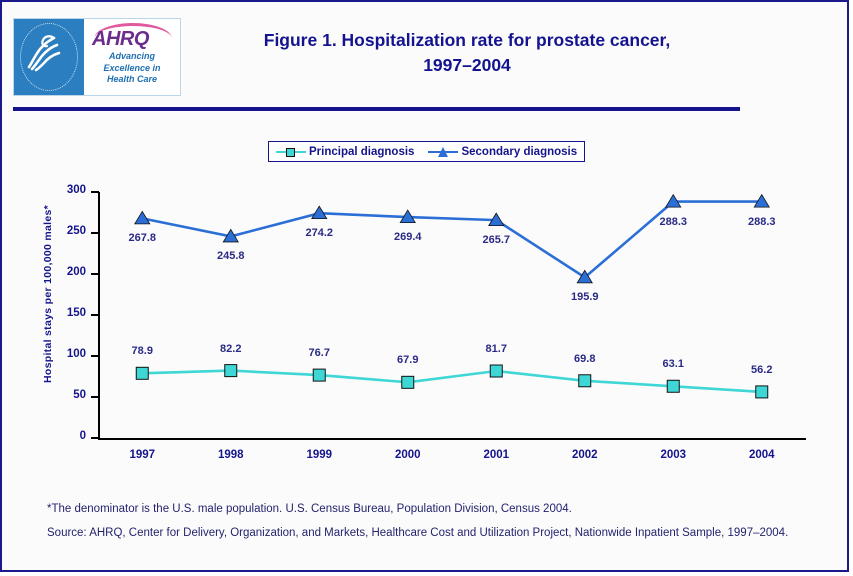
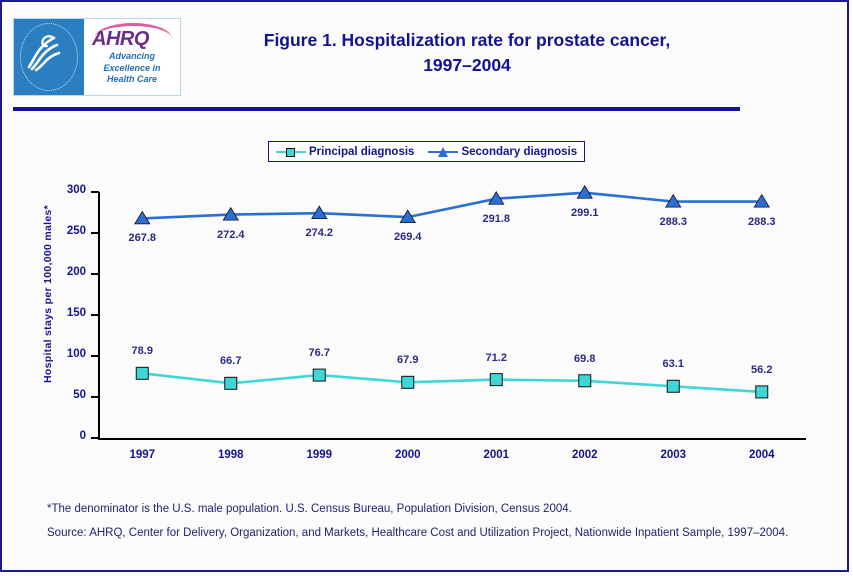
Principal diagnosis/1998: 82.2 -> 66.7
Secondary diagnosis/1998: 245.8 -> 272.4
Principal diagnosis/2001: 81.7 -> 71.2
Secondary diagnosis/2001: 265.7 -> 291.8
Secondary diagnosis/2002: 195.9 -> 299.1
